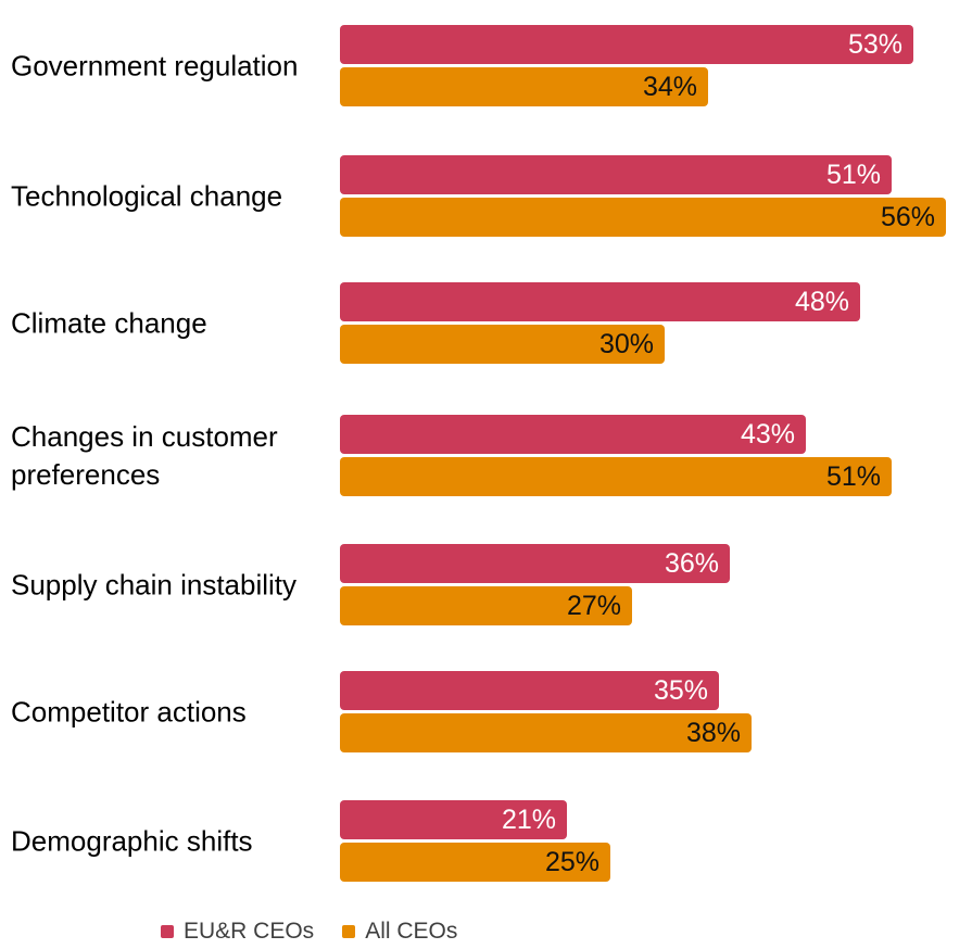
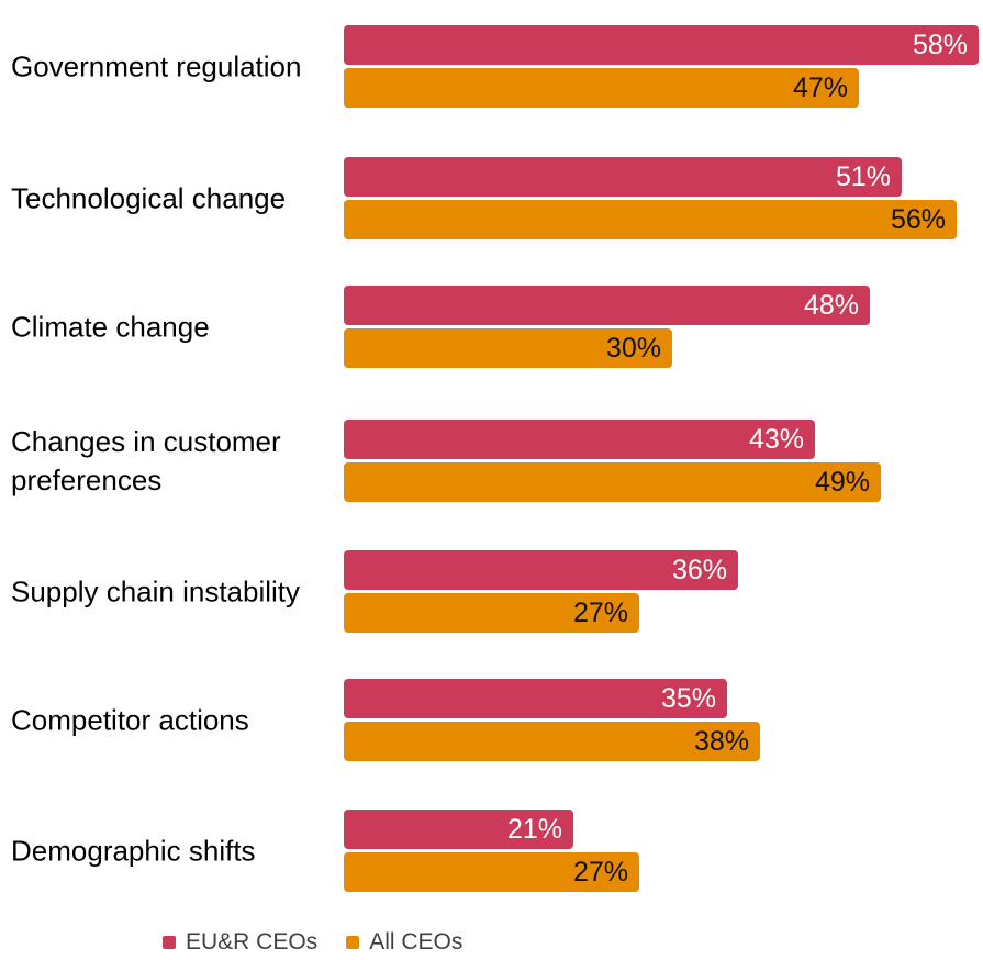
EU&R CEOs/Government regulation: 53% -> 58%
All CEOs/Government regulation: 34% -> 47%
All CEOs/Changes in customer preferences: 51% -> 49%
All CEOs/Demographic shifts: 25% -> 27%
